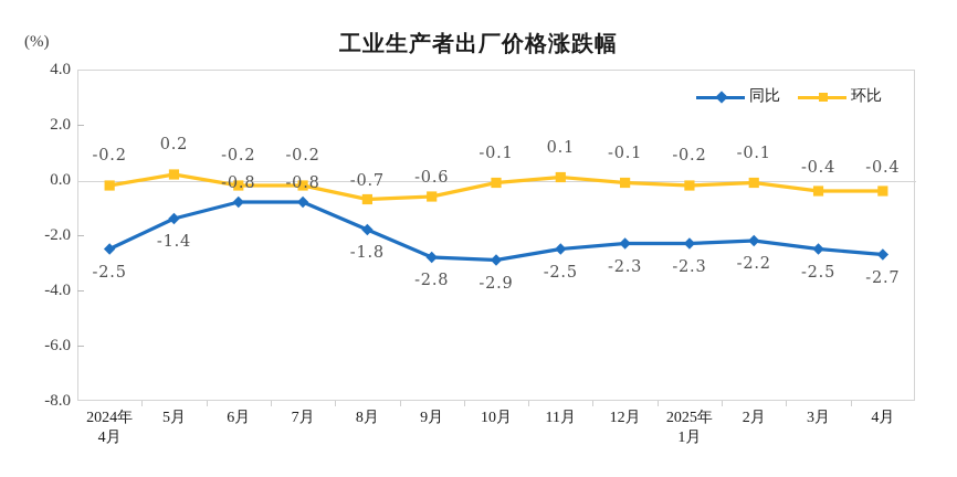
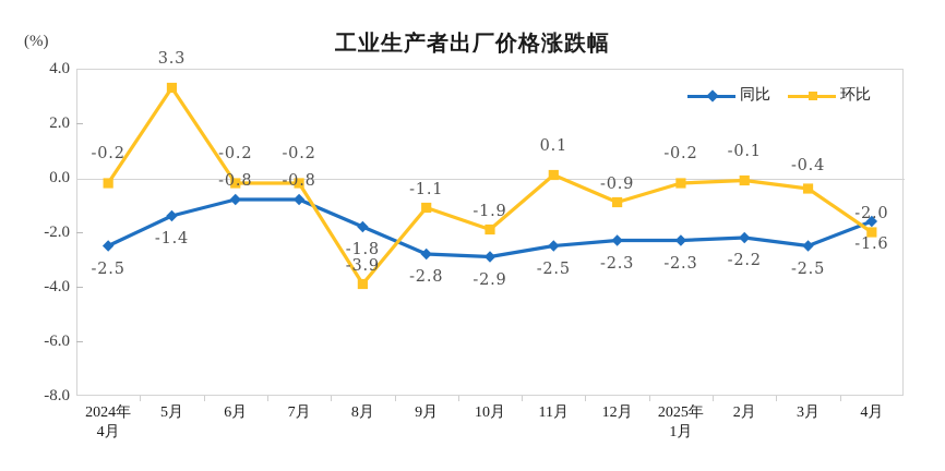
环比/5月: 0.2 -> 3.3
环比/8月: -0.7 -> -3.9
环比/9月: -0.6 -> -1.1
环比/10月: -0.1 -> -1.9
环比/12月: -0.1 -> -0.9
同比/4月: -2.7 -> -1.6
环比/4月: -0.4 -> -2.0
